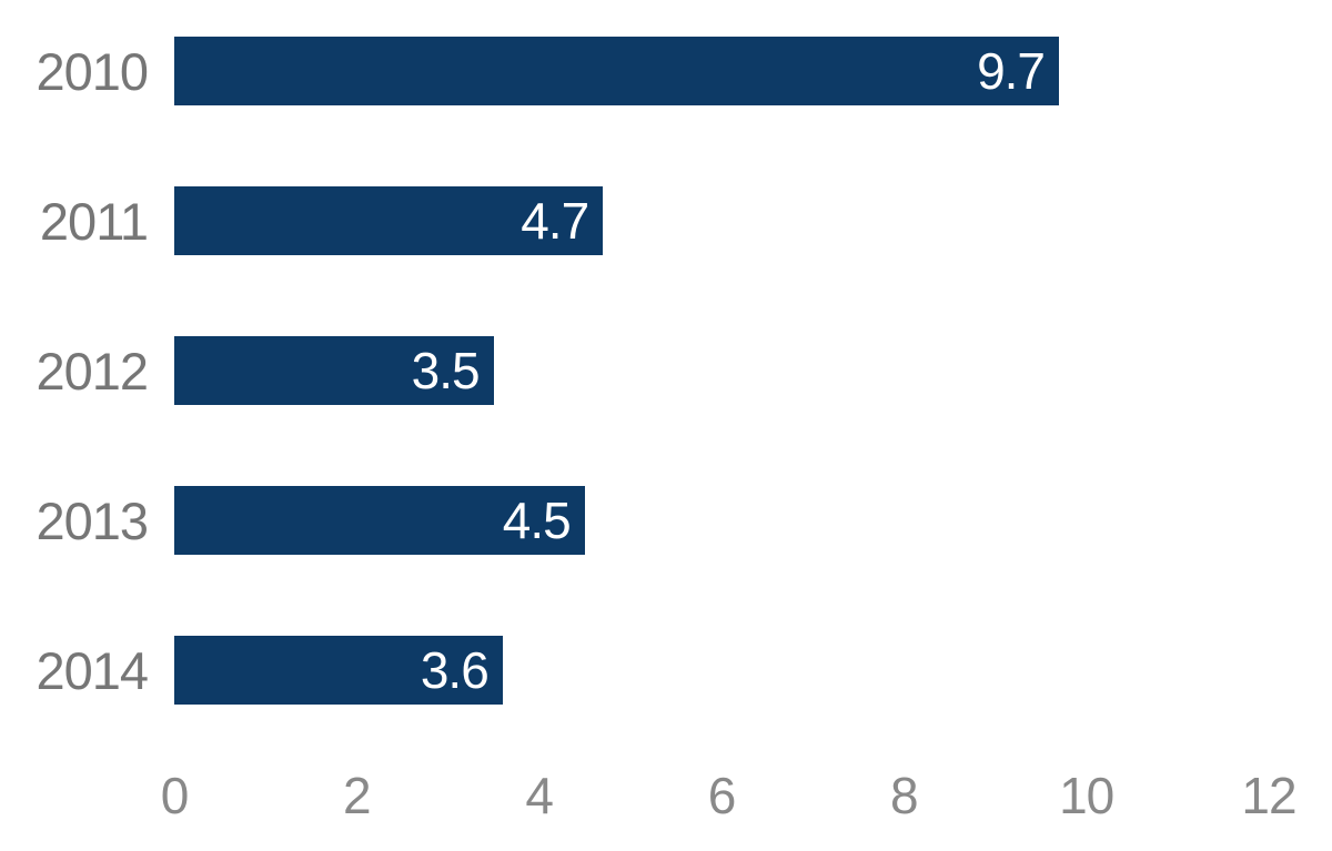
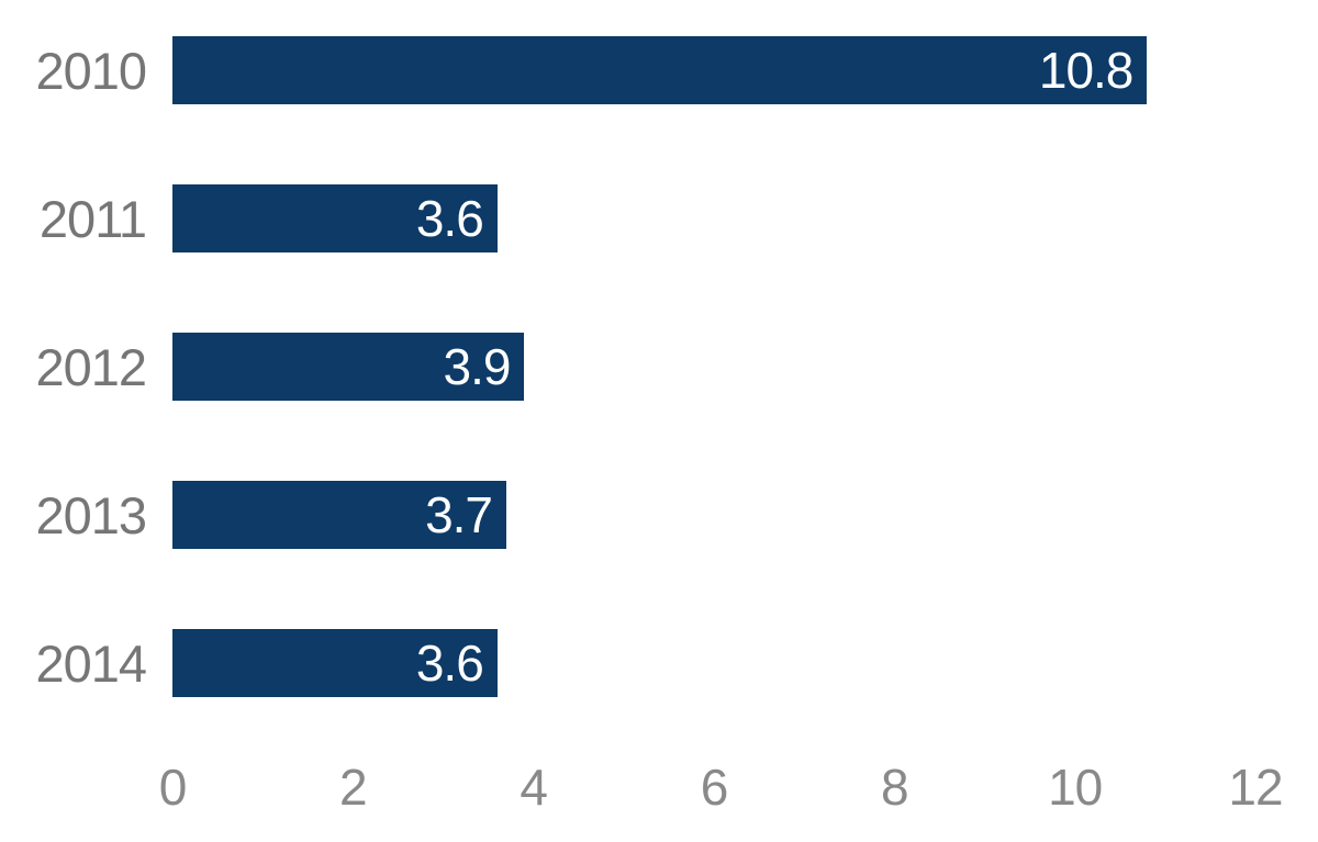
2010: 9.7 -> 10.8
2011: 4.7 -> 3.6
2012: 3.5 -> 3.9
2013: 4.5 -> 3.7
